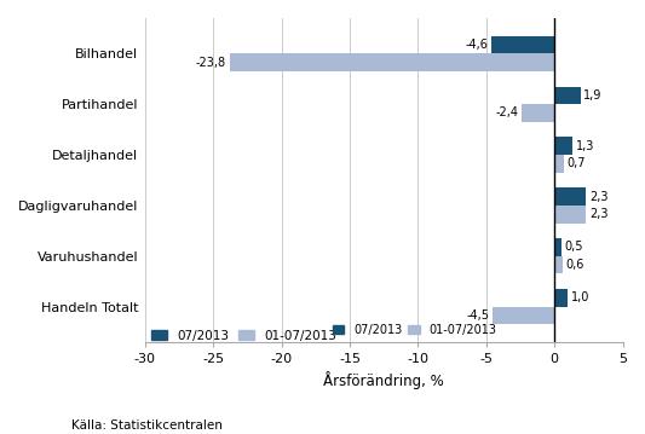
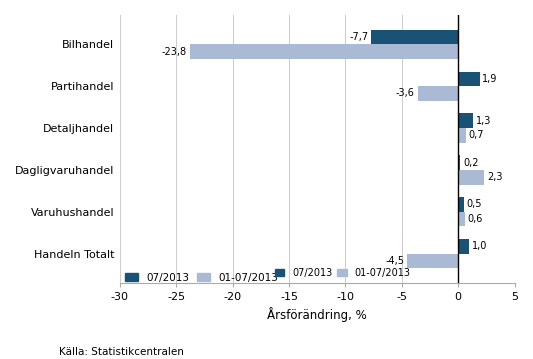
07/2013/Bilhandel: -4,6 -> -7,7
01-07/2013/Partihandel: -2,4 -> -3,6
07/2013/Dagligvaruhandel: 2,3 -> 0,2
